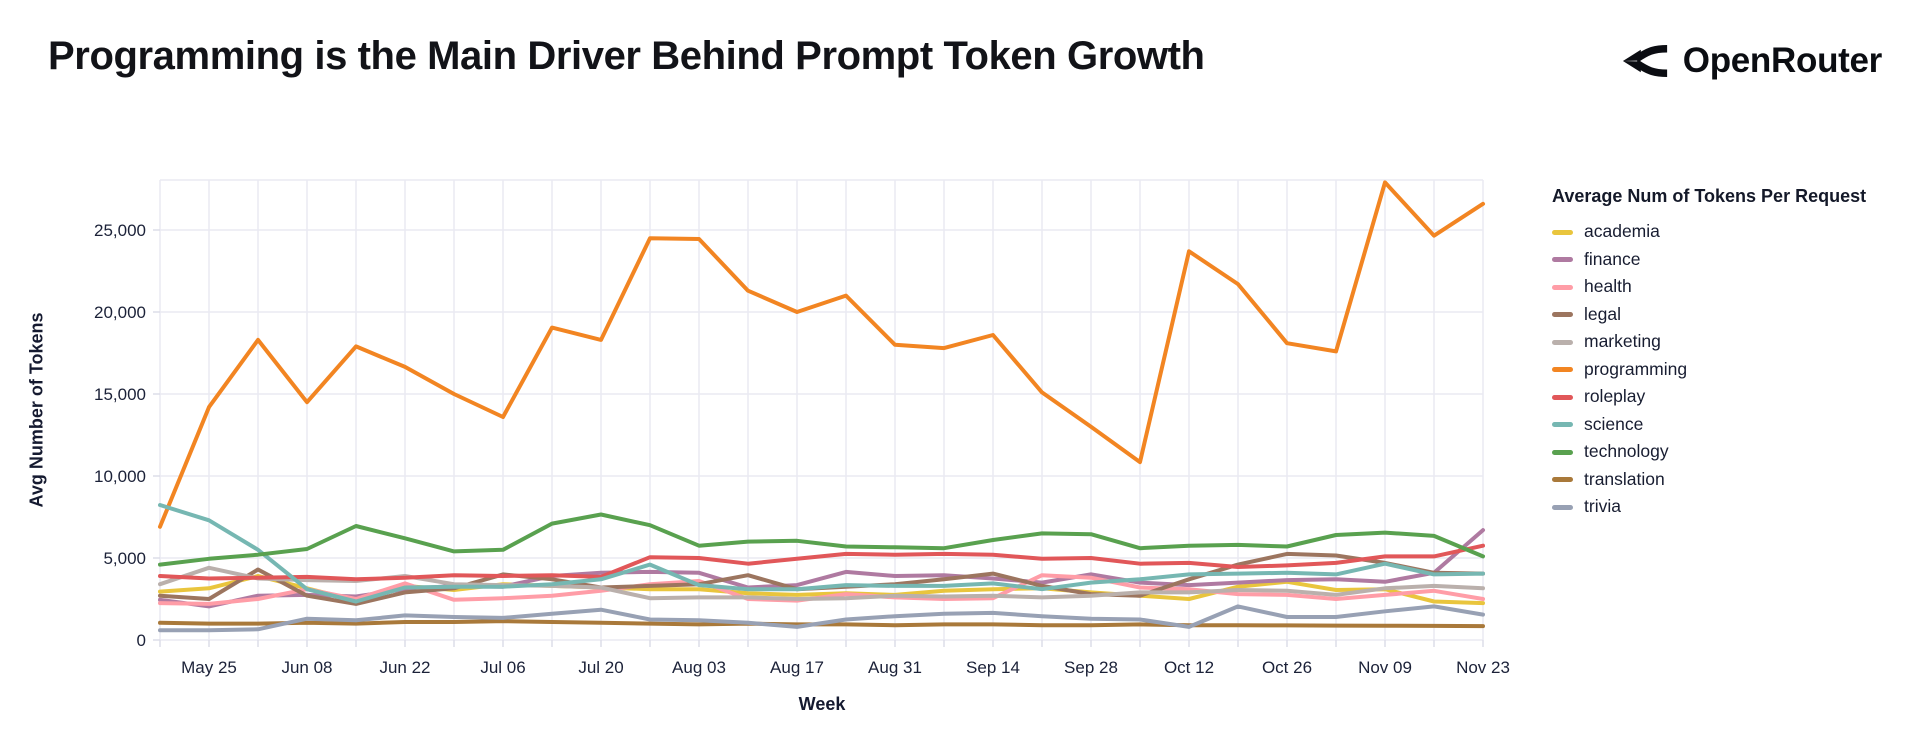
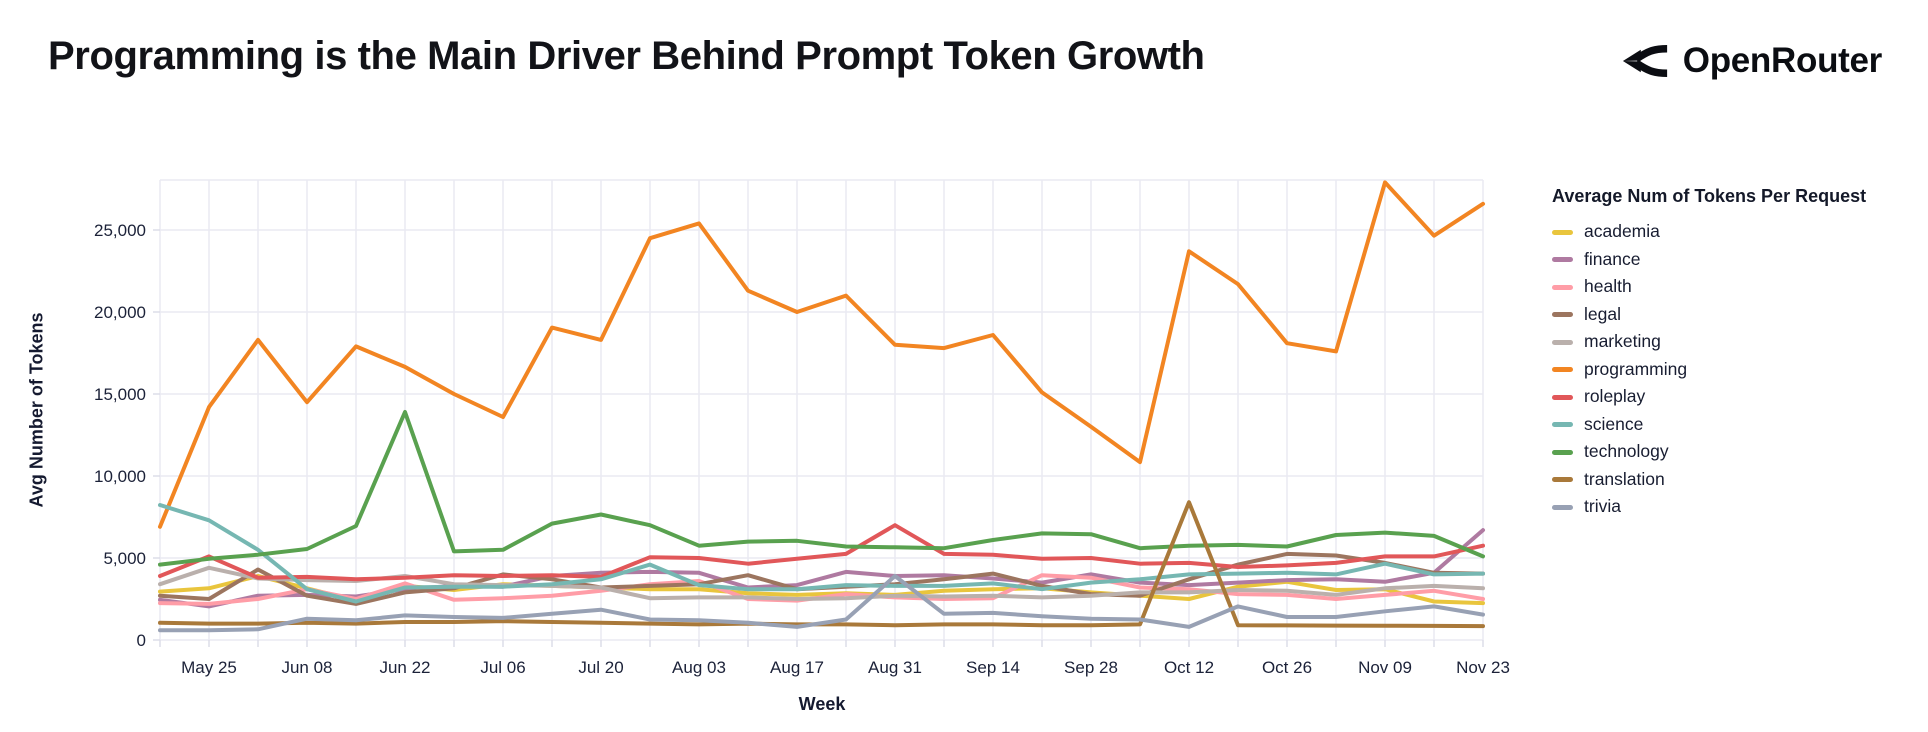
roleplay/May 25: 3800 -> 5100
technology/Jun 22: 6200 -> 13900
programming/Aug 03: 24400 -> 25400
roleplay/Aug 31: 5200 -> 7000
trivia/Aug 31: 1400 -> 3900
translation/Oct 12: 900 -> 8400
